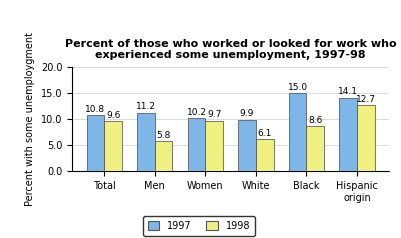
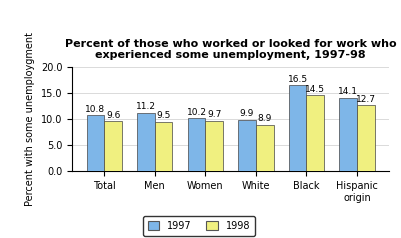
1998/Men: 5.8 -> 9.5
1998/White: 6.1 -> 8.9
1997/Black: 15.0 -> 16.5
1998/Black: 8.6 -> 14.5
